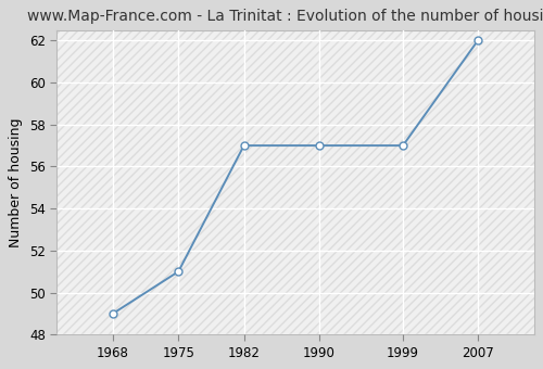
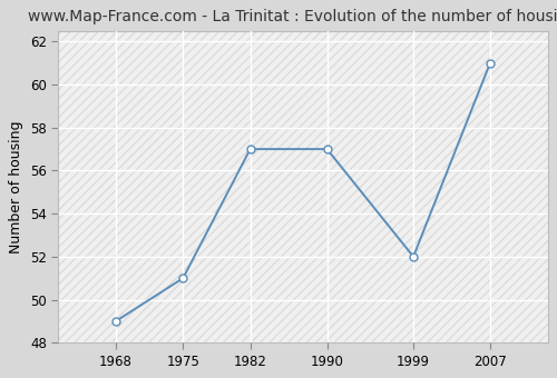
1999: 57 -> 52
2007: 62 -> 61
